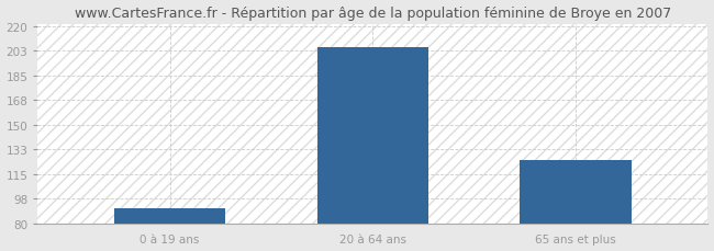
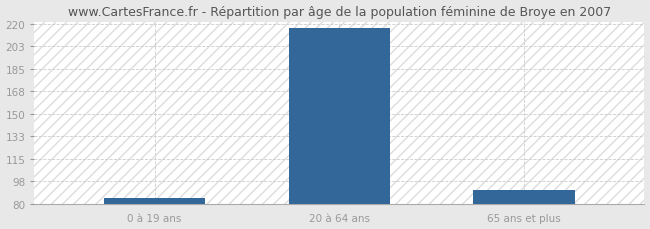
0 à 19 ans: 91 -> 85
20 à 64 ans: 205 -> 217
65 ans et plus: 125 -> 91
